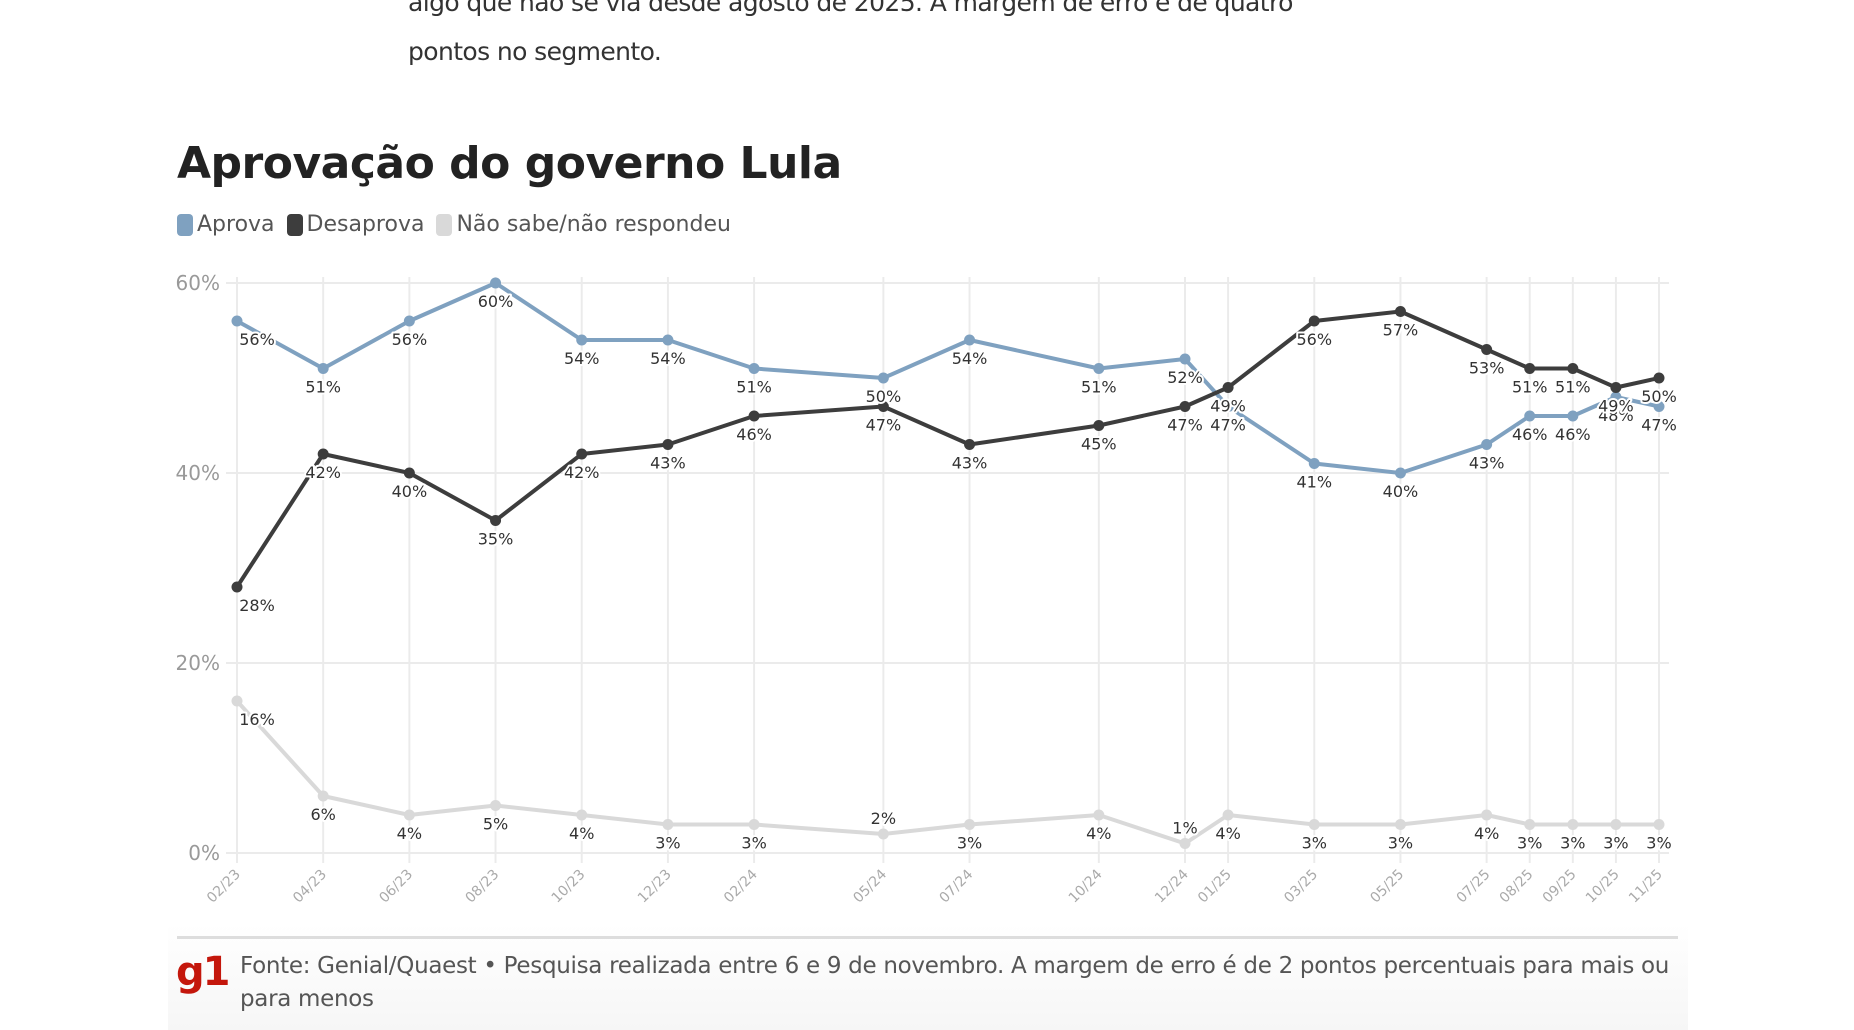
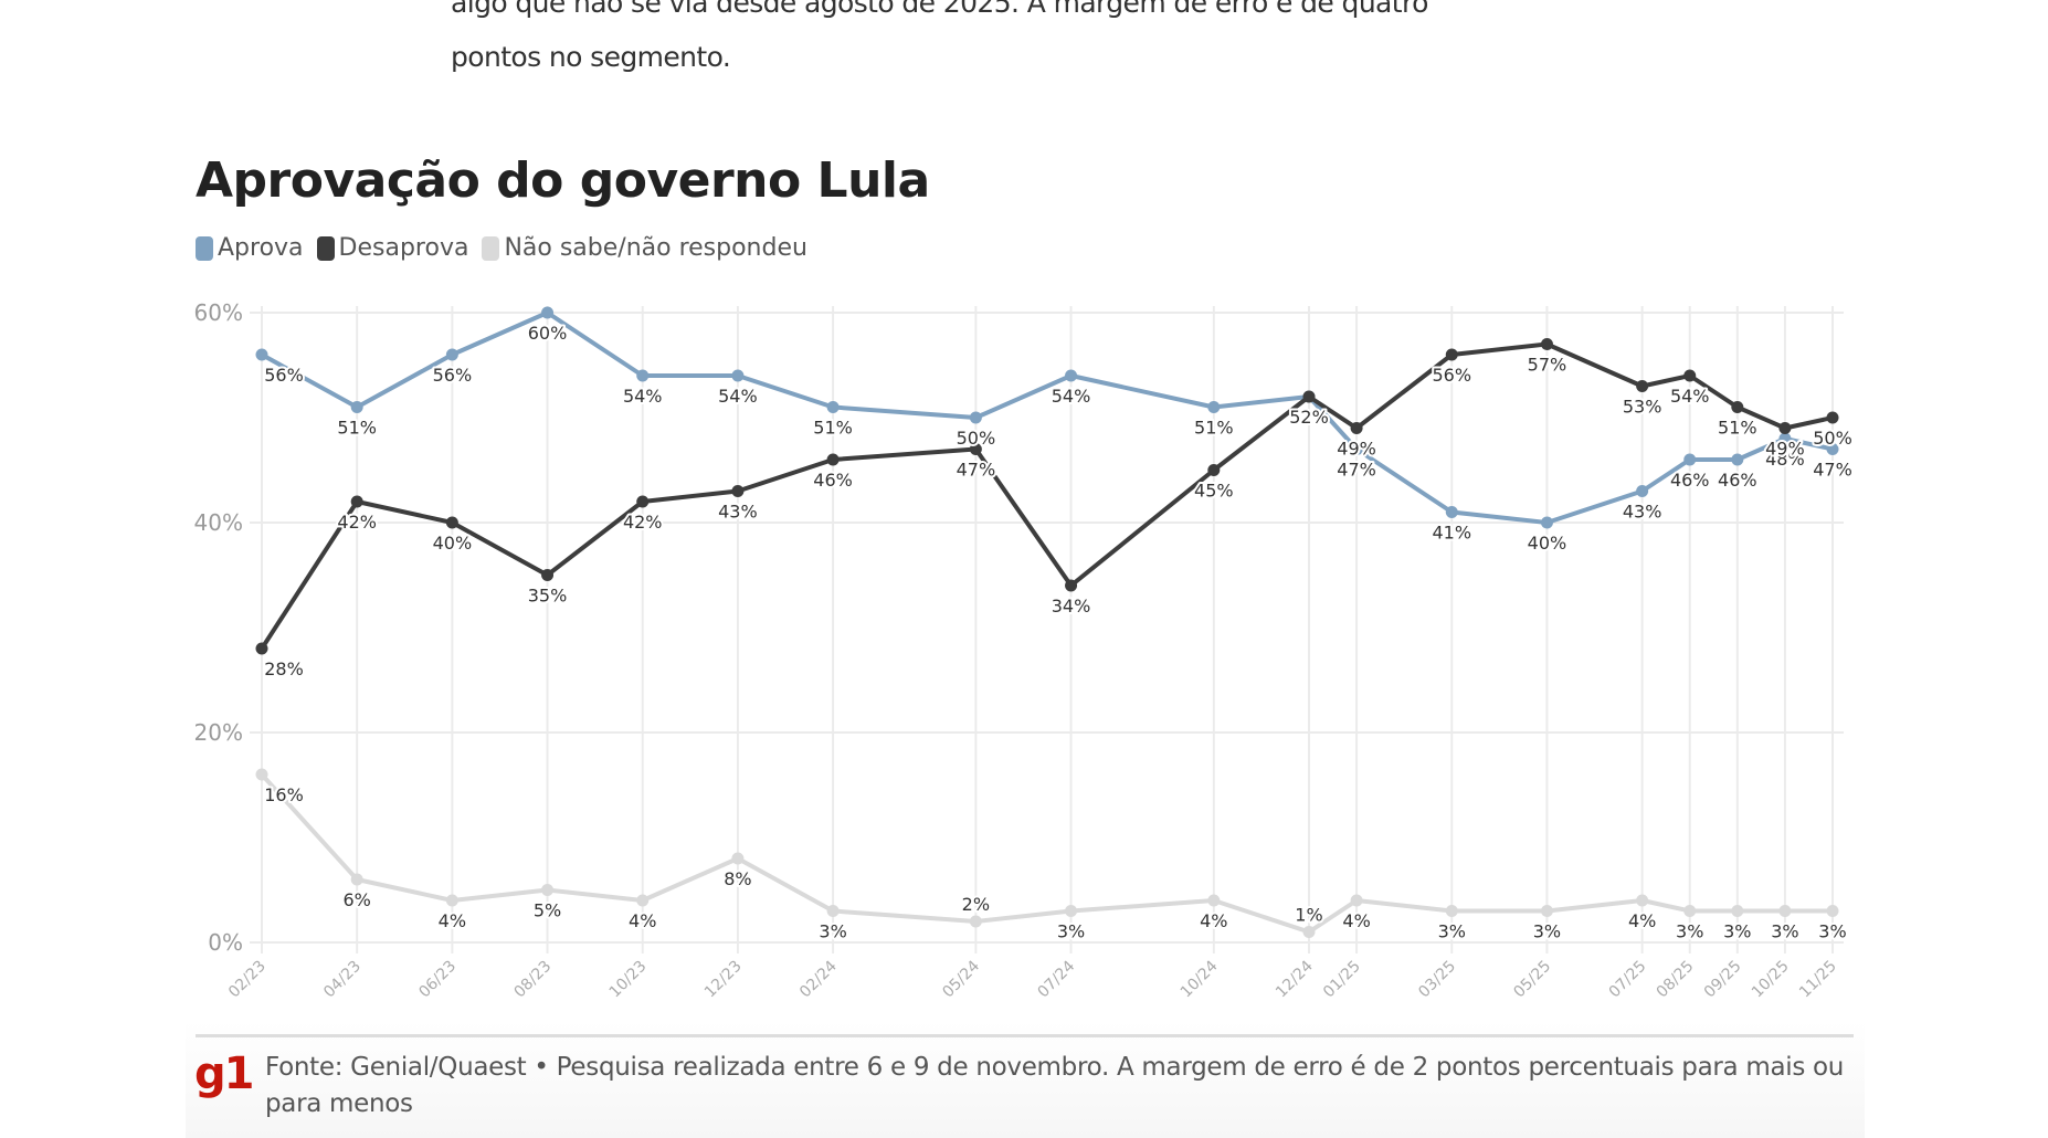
Não sabe/não respondeu/12/23: 3% -> 8%
Desaprova/07/24: 43% -> 34%
Desaprova/12/24: 47% -> 52%
Desaprova/08/25: 51% -> 54%
